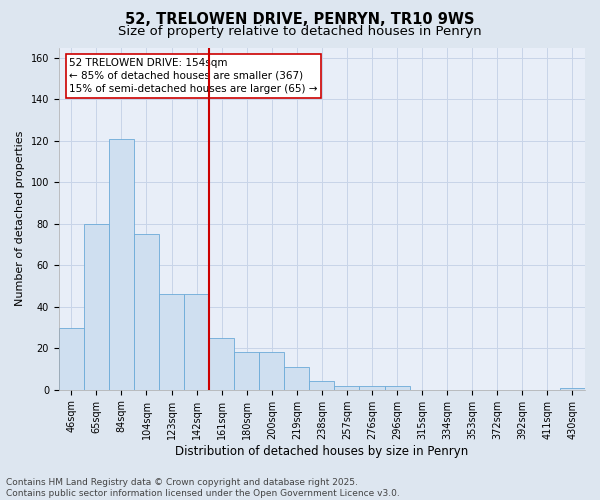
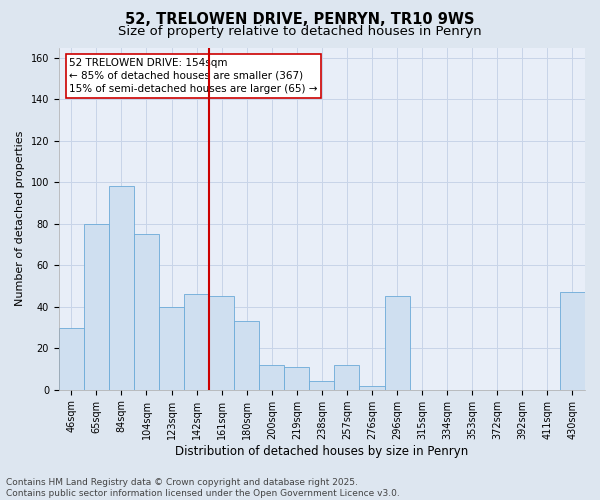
84sqm: 121 -> 98
123sqm: 46 -> 40
161sqm: 25 -> 45
180sqm: 18 -> 33
200sqm: 18 -> 12
257sqm: 2 -> 12
296sqm: 2 -> 45
430sqm: 1 -> 47
